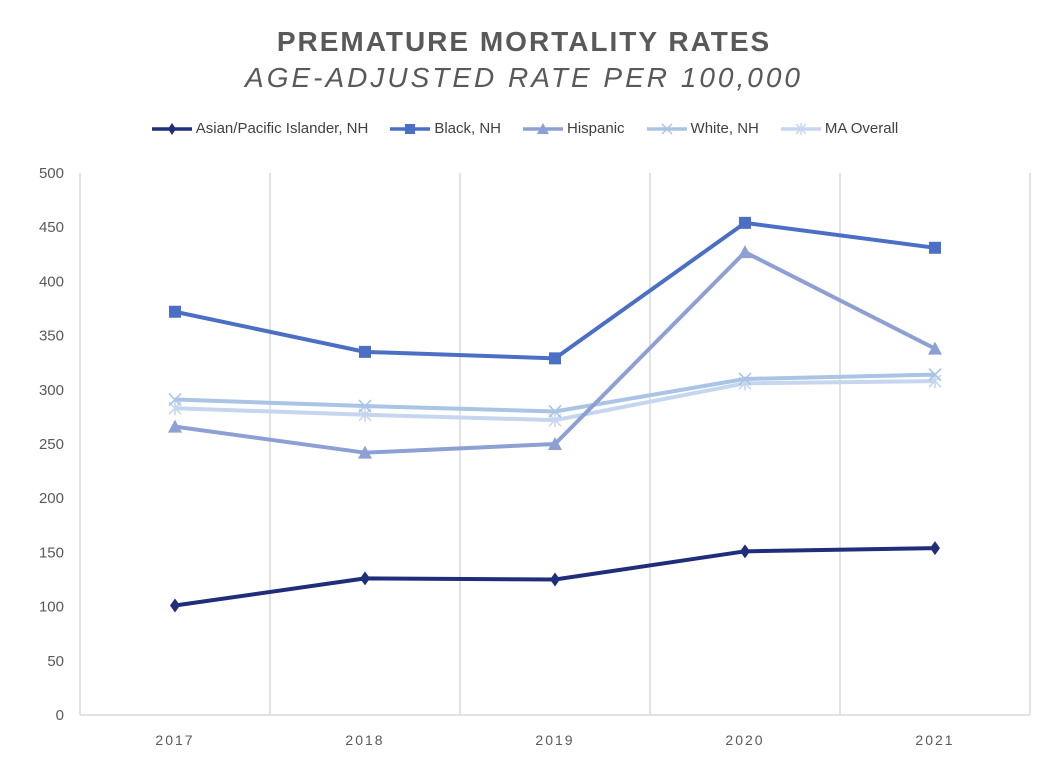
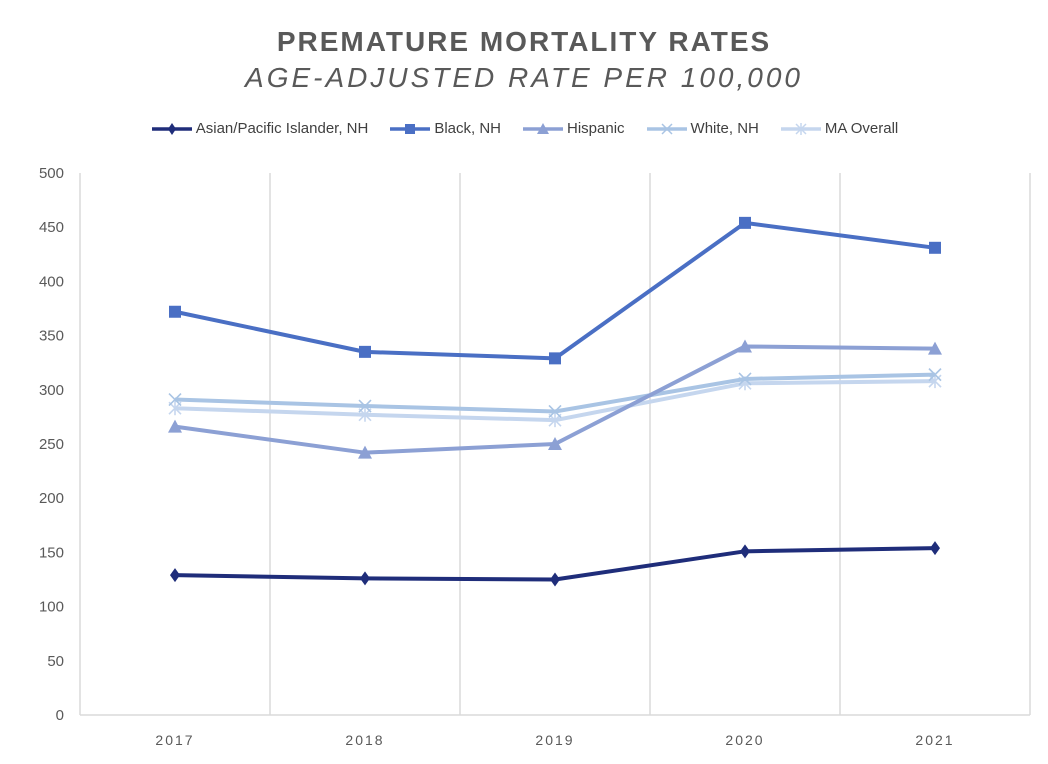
Asian/Pacific Islander, NH/2017: 101 -> 129
Hispanic/2020: 427 -> 340
